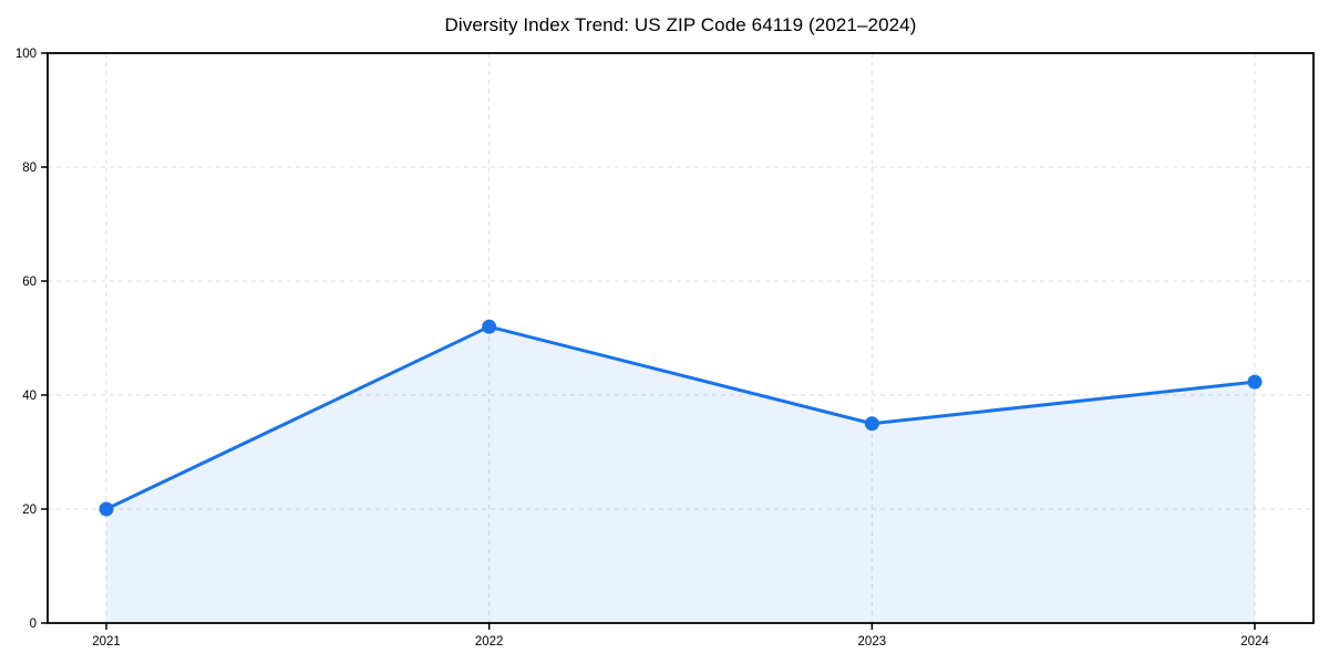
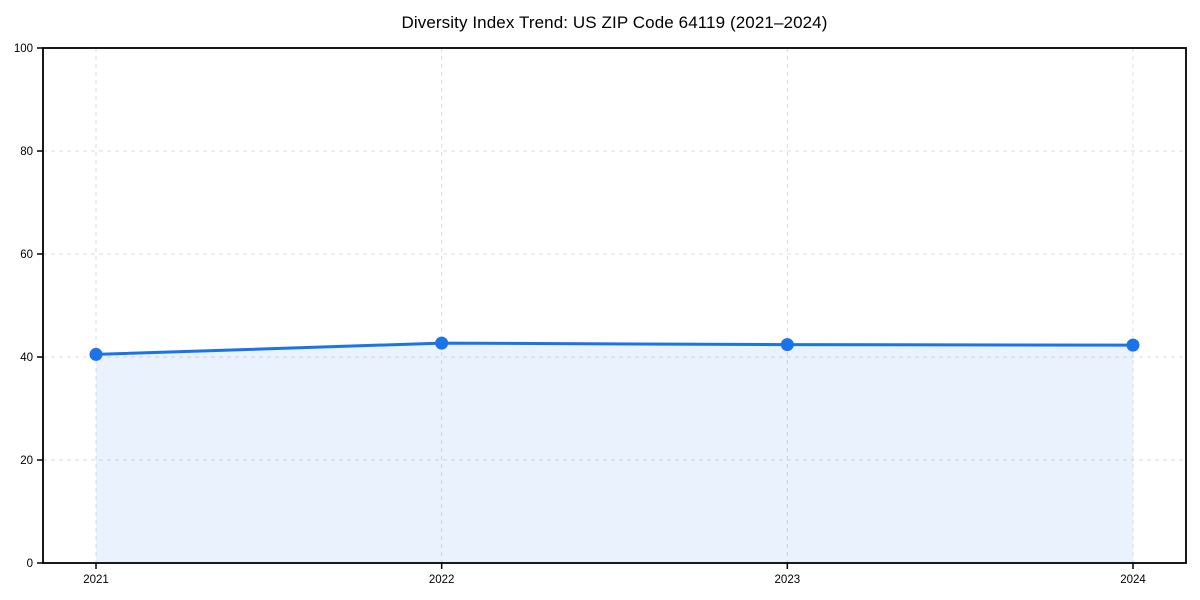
2021: 20 -> 40
2022: 52 -> 43
2023: 35 -> 42
